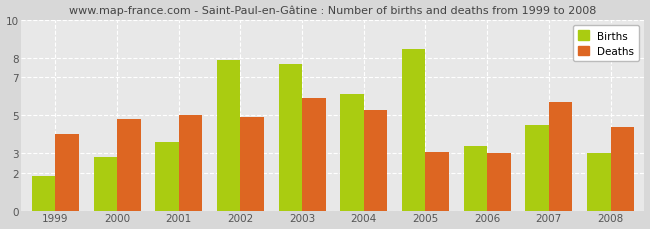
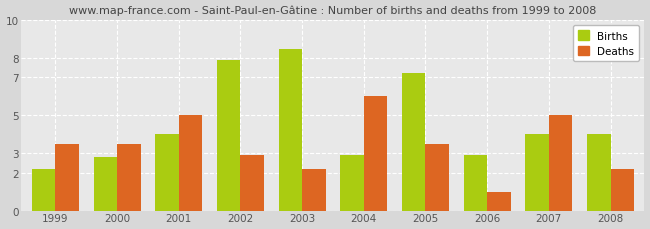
Births/1999: 1.8 -> 2.2
Deaths/1999: 4.0 -> 3.5
Deaths/2000: 4.8 -> 3.5
Births/2001: 3.6 -> 4.0
Deaths/2002: 4.9 -> 2.9
Births/2003: 7.7 -> 8.5
Deaths/2003: 5.9 -> 2.2
Births/2004: 6.1 -> 2.9
Deaths/2004: 5.3 -> 6.0
Births/2005: 8.5 -> 7.2
Deaths/2005: 3.1 -> 3.5
Births/2006: 3.4 -> 2.9
Deaths/2006: 3.0 -> 1.0
Births/2007: 4.5 -> 4.0
Deaths/2007: 5.7 -> 5.0
Births/2008: 3.0 -> 4.0
Deaths/2008: 4.4 -> 2.2
